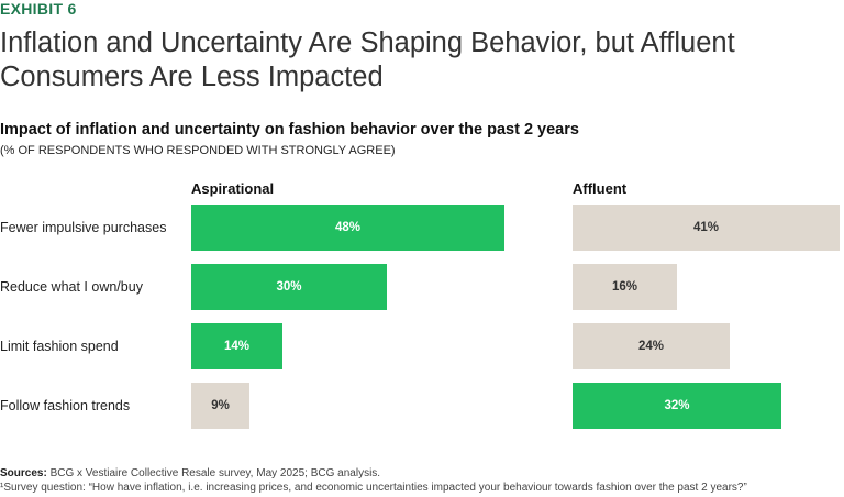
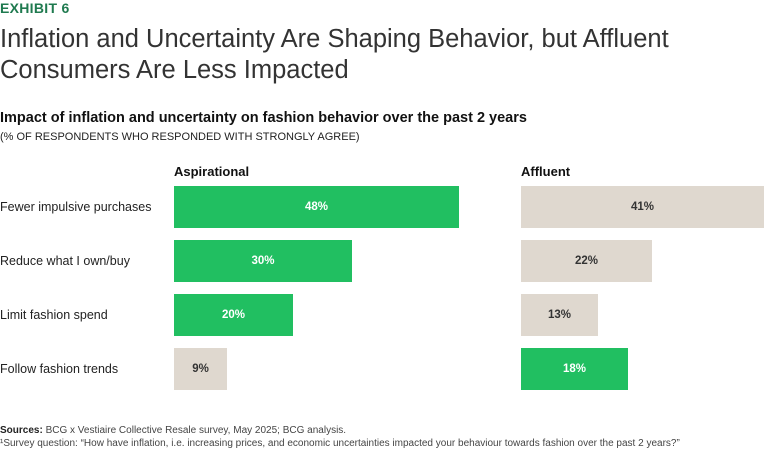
Affluent/Reduce what I own/buy: 16% -> 22%
Aspirational/Limit fashion spend: 14% -> 20%
Affluent/Limit fashion spend: 24% -> 13%
Affluent/Follow fashion trends: 32% -> 18%
